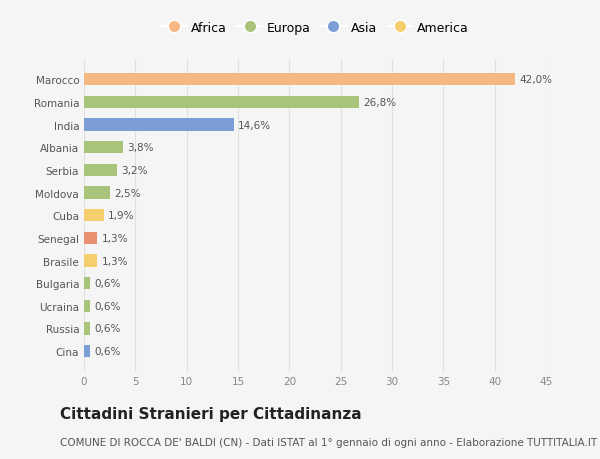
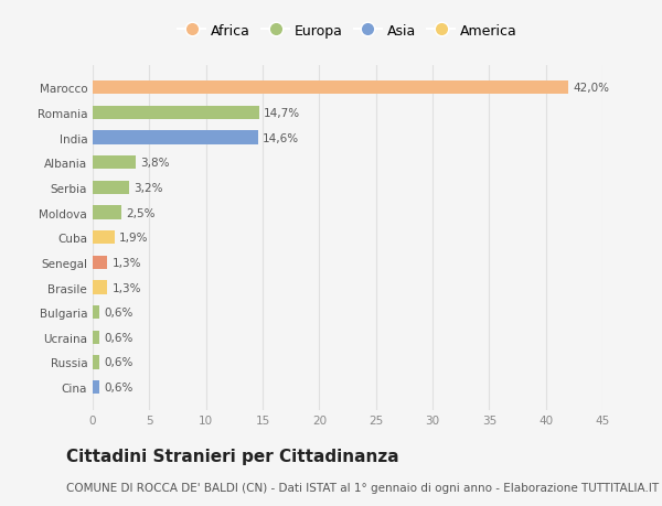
Romania: 26,8% -> 14,7%
